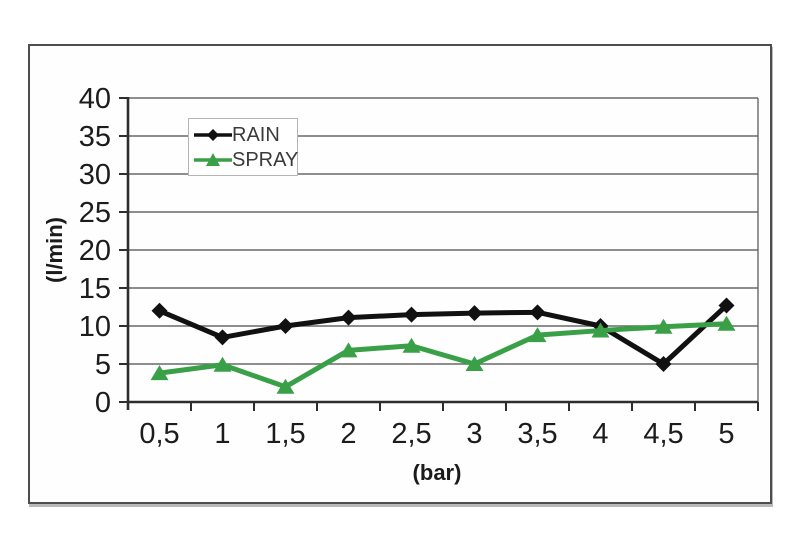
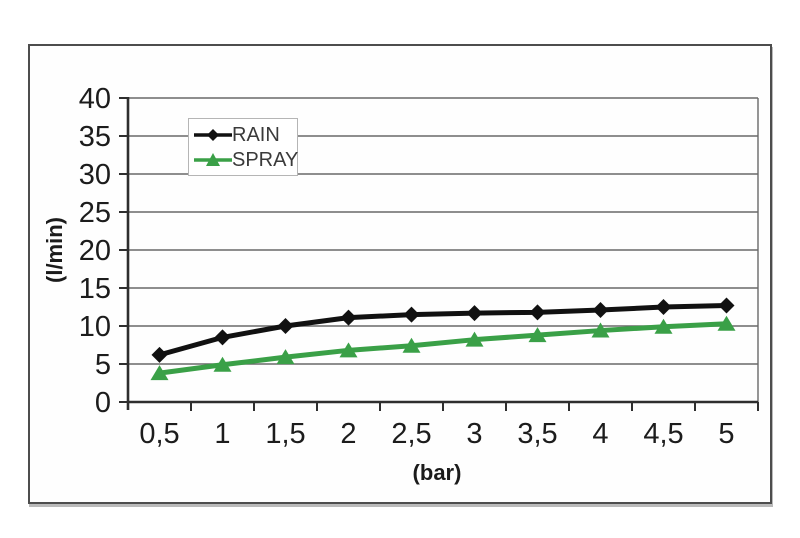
RAIN/0,5: 12 -> 6
SPRAY/1,5: 2 -> 6
SPRAY/3: 5 -> 8
RAIN/4: 10 -> 12
RAIN/4,5: 5 -> 12
